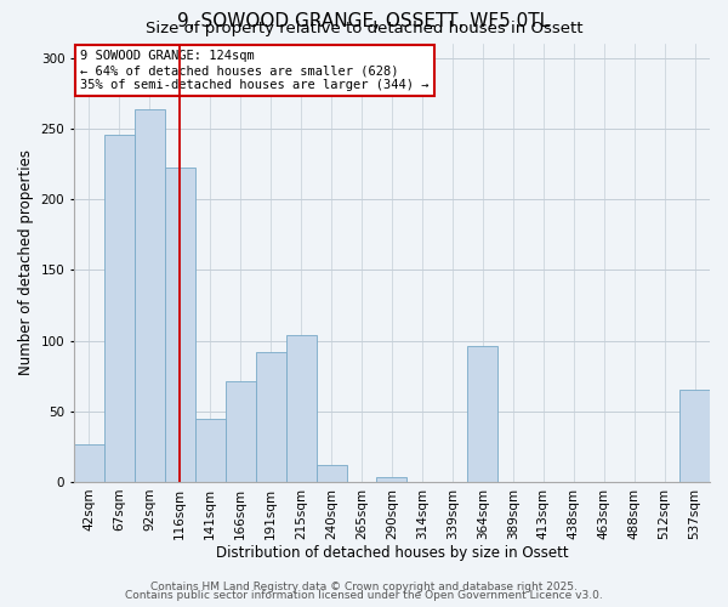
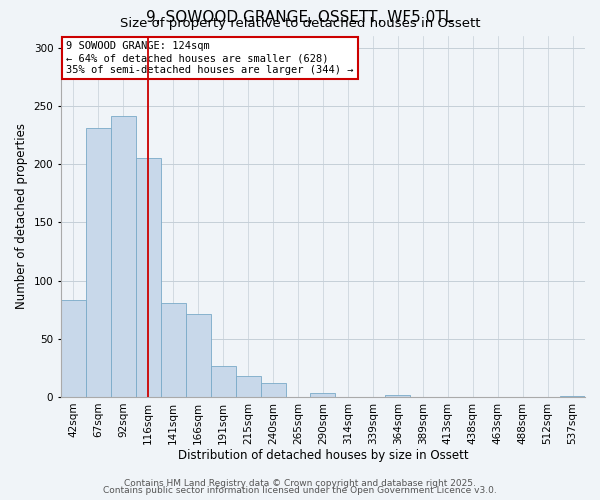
42sqm: 27 -> 83
67sqm: 246 -> 231
92sqm: 264 -> 241
116sqm: 222 -> 205
141sqm: 45 -> 81
191sqm: 92 -> 27
215sqm: 104 -> 18
364sqm: 96 -> 2
537sqm: 65 -> 1
